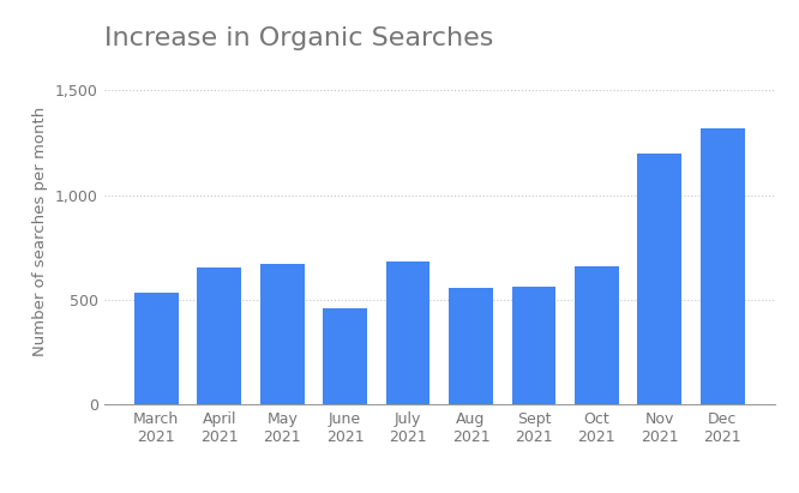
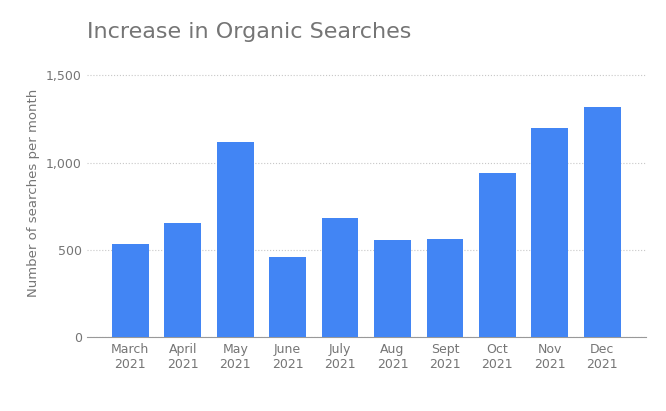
May 2021: 670 -> 1,120
Oct 2021: 660 -> 940
